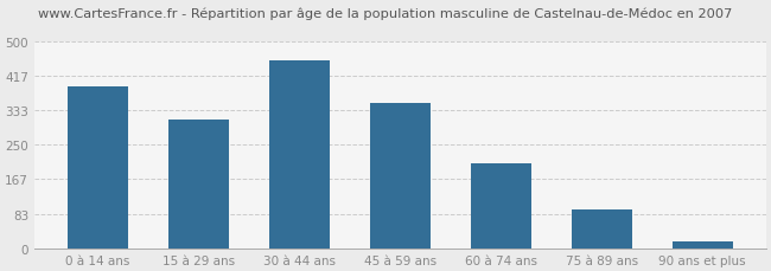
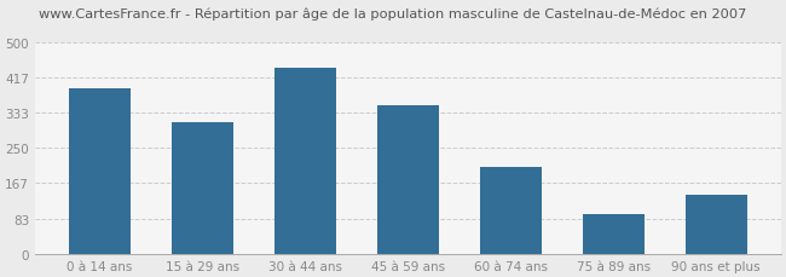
30 à 44 ans: 455 -> 440
90 ans et plus: 18 -> 140
